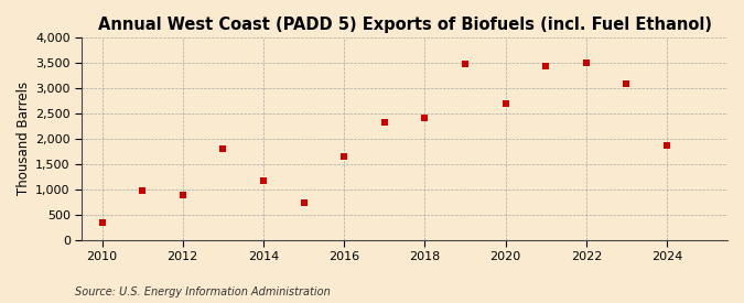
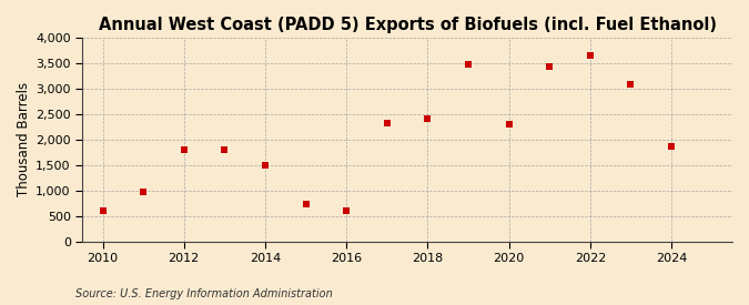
2010: 350 -> 600
2012: 880 -> 1,800
2014: 1,180 -> 1,500
2016: 1,650 -> 600
2020: 2,700 -> 2,300
2022: 3,500 -> 3,650
